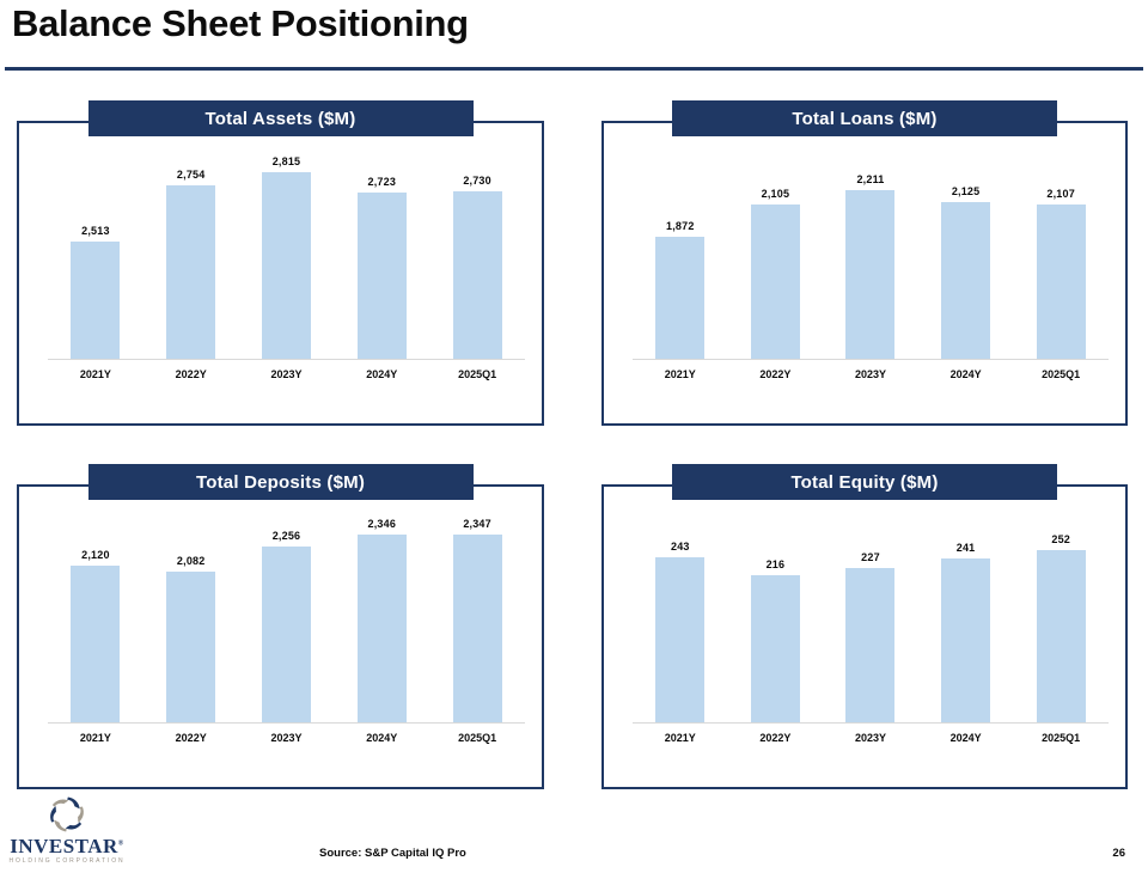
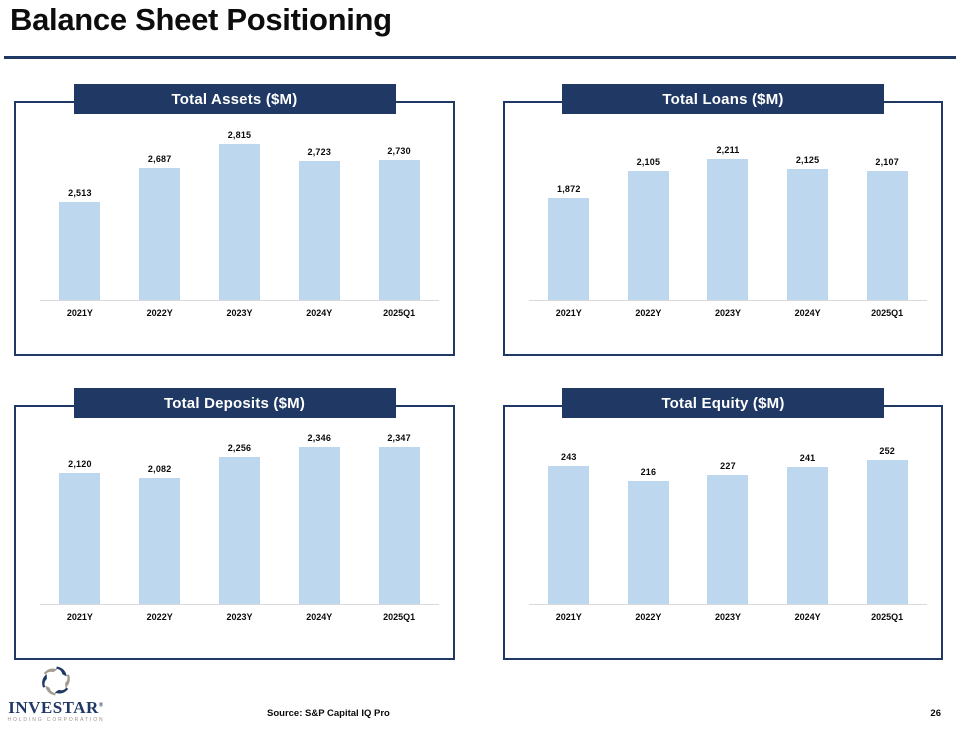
Total Assets ($M)/2022Y: 2,754 -> 2,687
